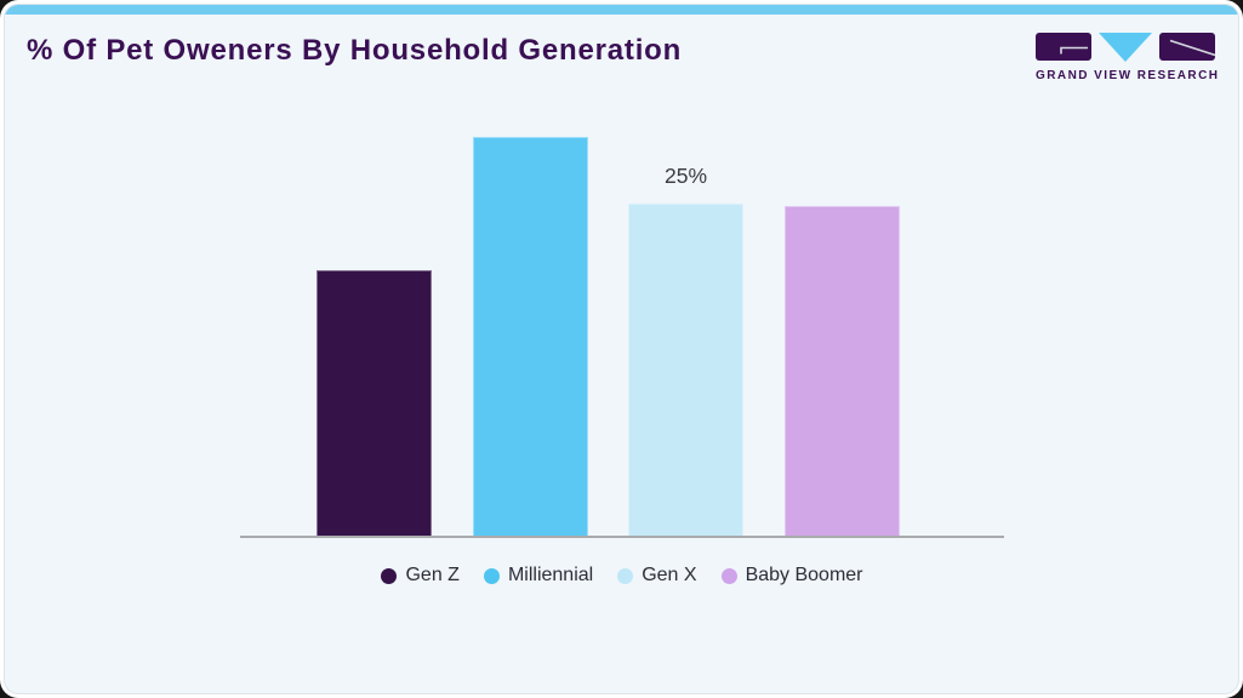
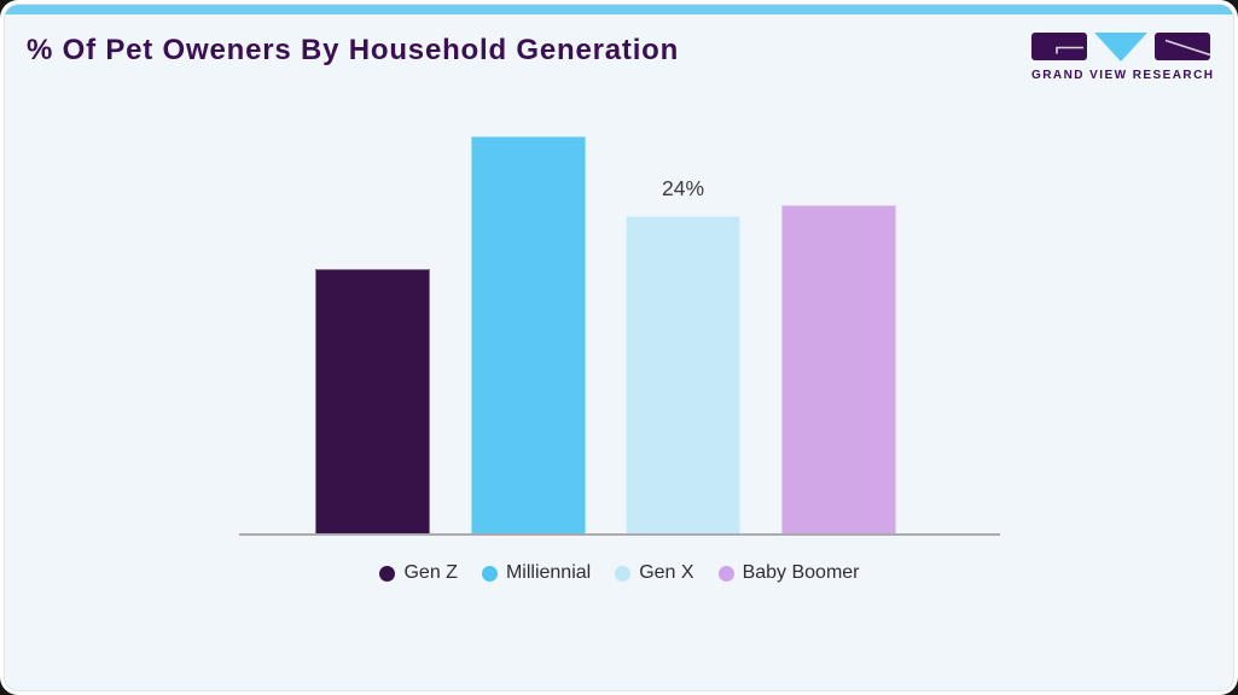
Gen X: 25% -> 24%
